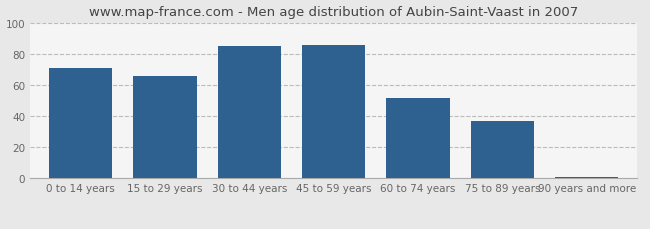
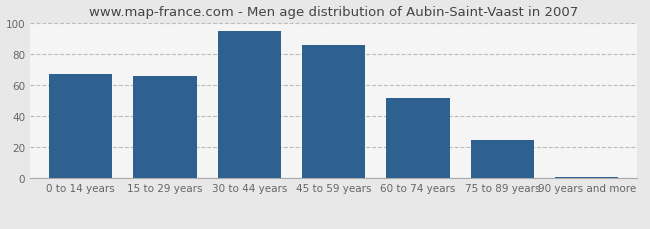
0 to 14 years: 71 -> 67
30 to 44 years: 85 -> 95
75 to 89 years: 37 -> 25
